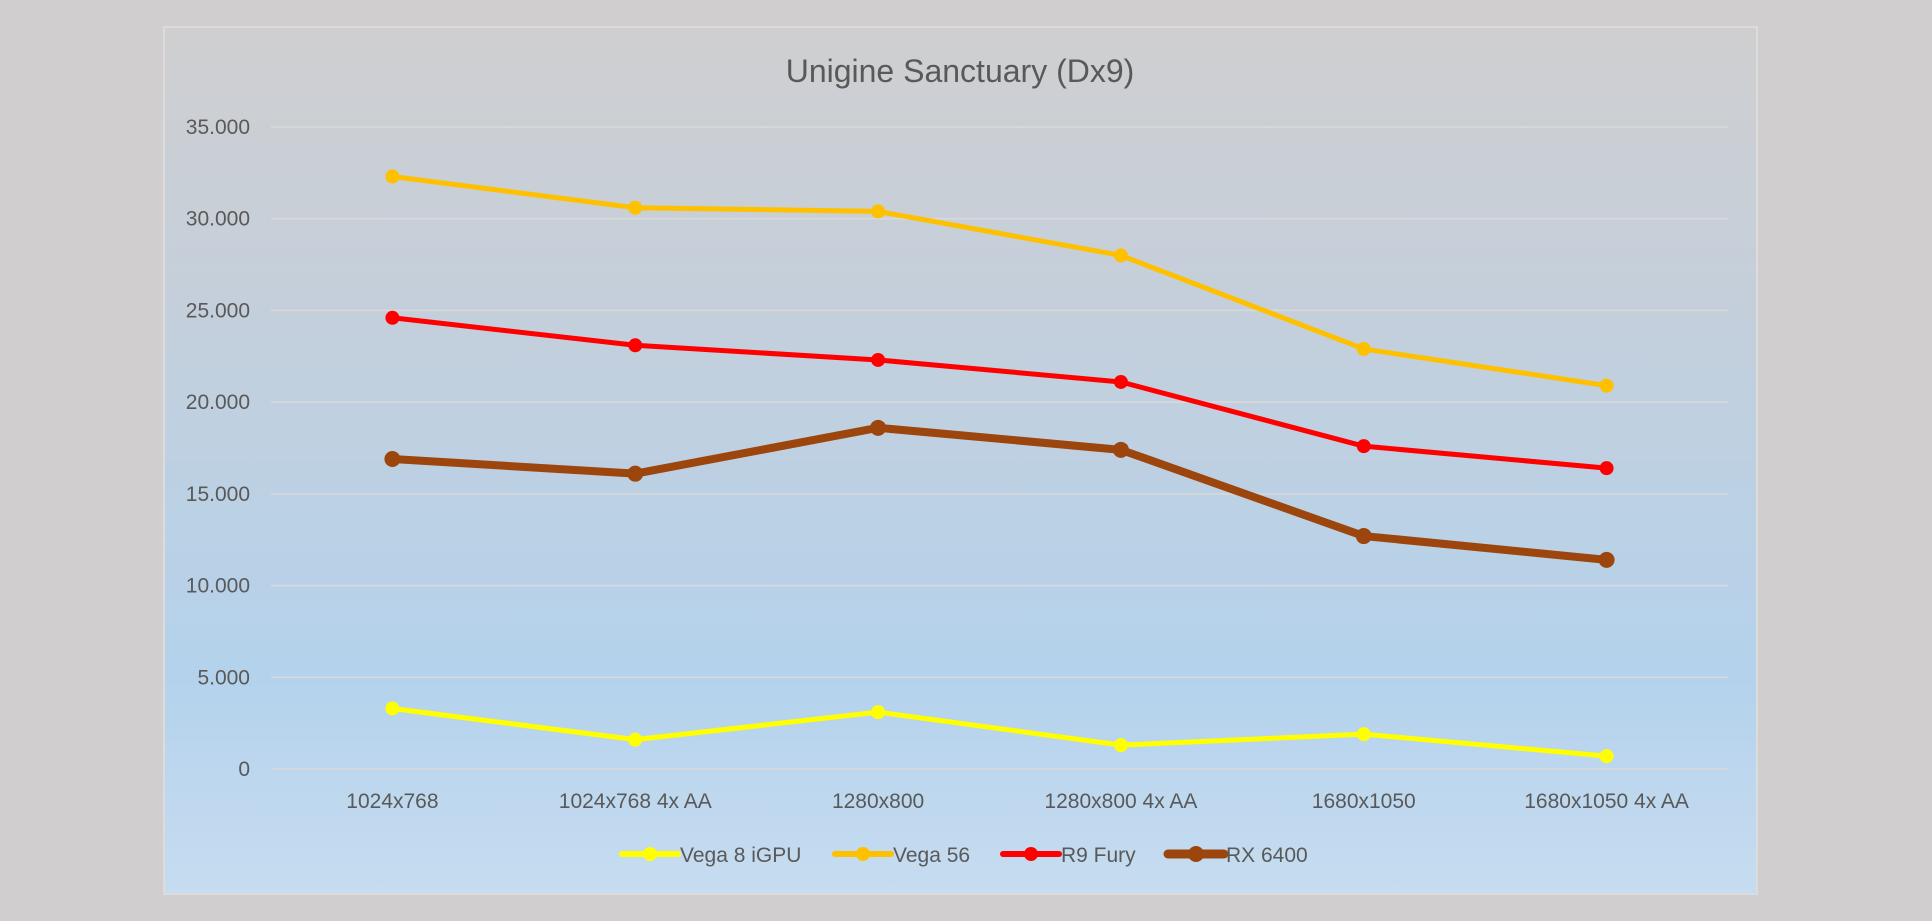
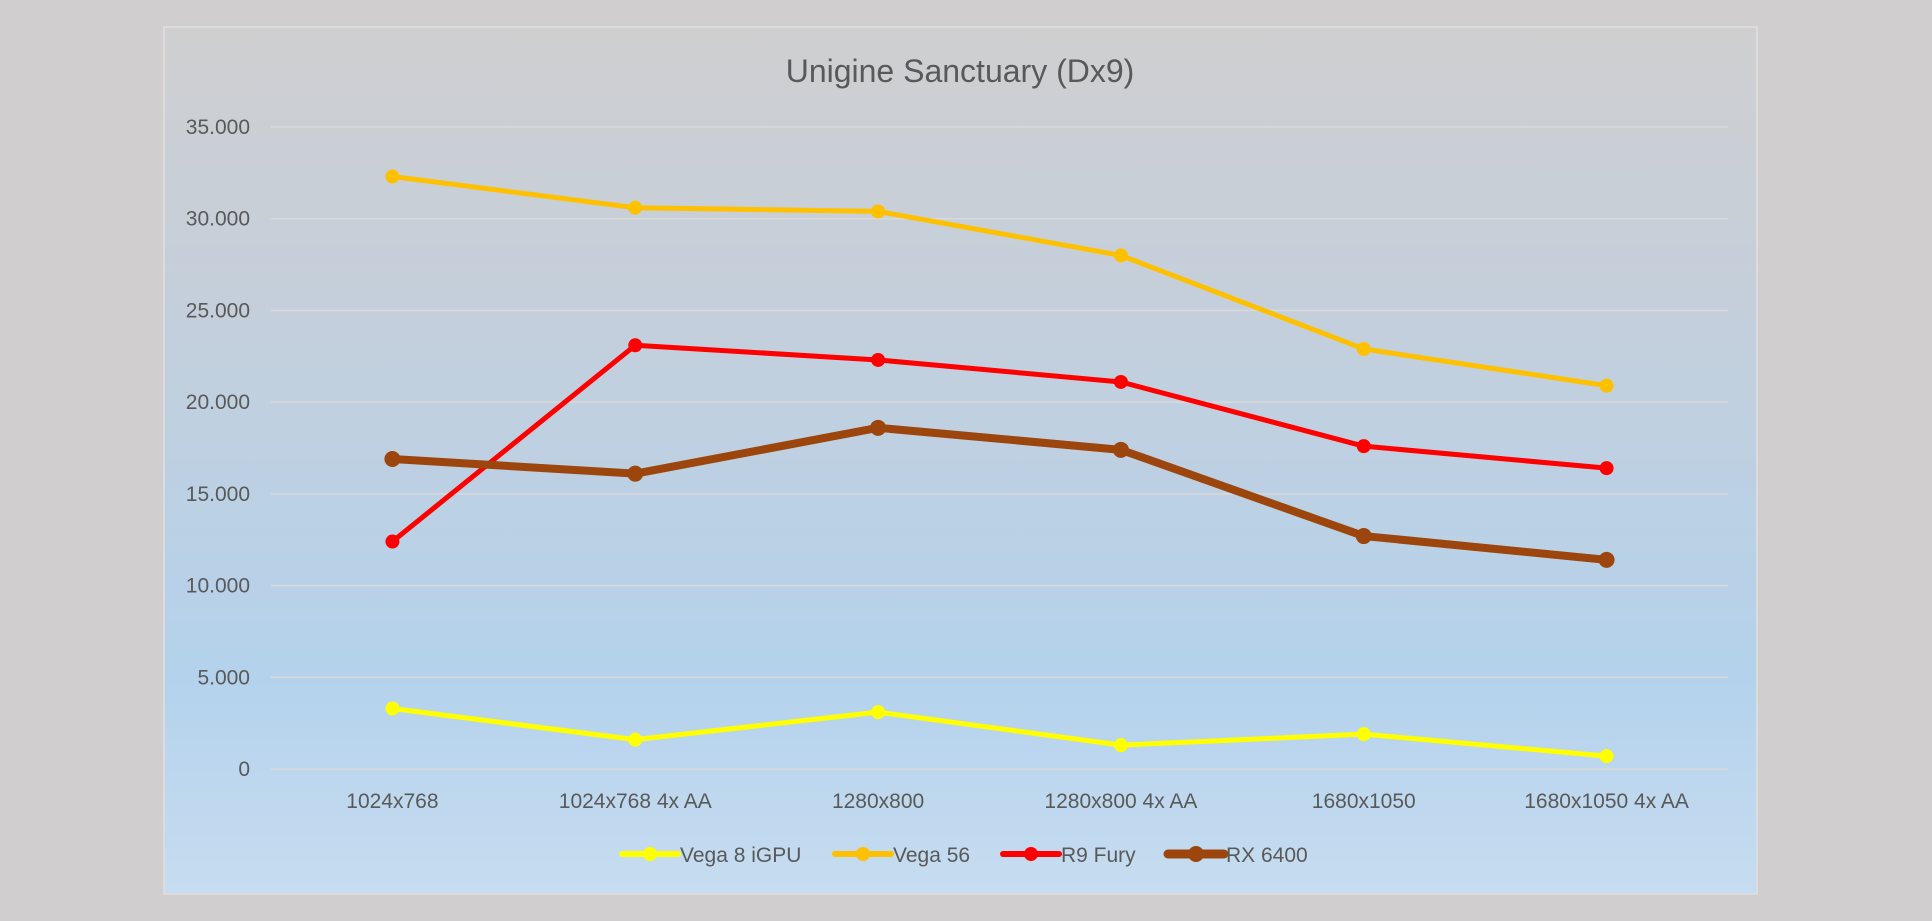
R9 Fury/1024x768: 24.6 -> 12.4
